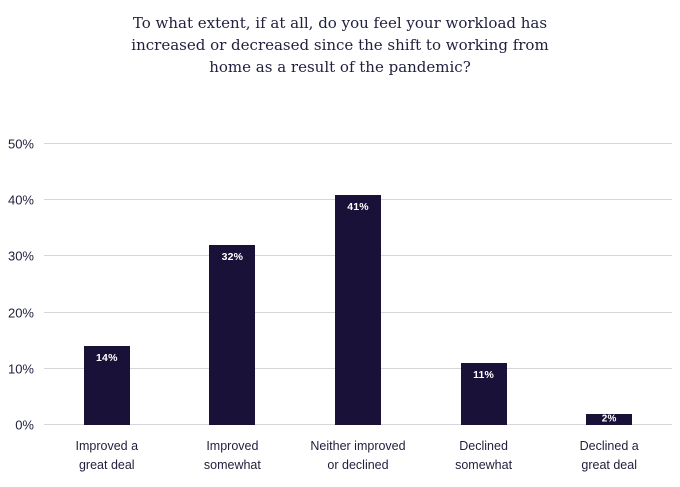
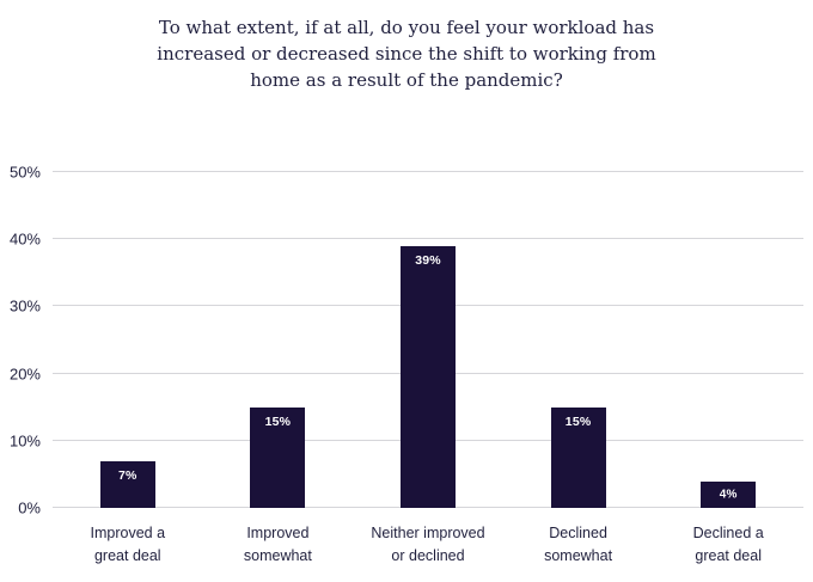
Improved a great deal: 14% -> 7%
Improved somewhat: 32% -> 15%
Neither improved or declined: 41% -> 39%
Declined somewhat: 11% -> 15%
Declined a great deal: 2% -> 4%
